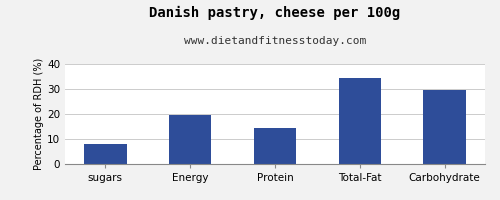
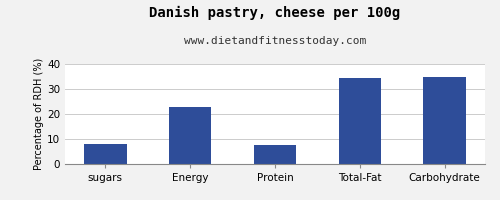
Energy: 19.5 -> 23.0
Protein: 14.5 -> 7.5
Carbohydrate: 29.5 -> 35.0
